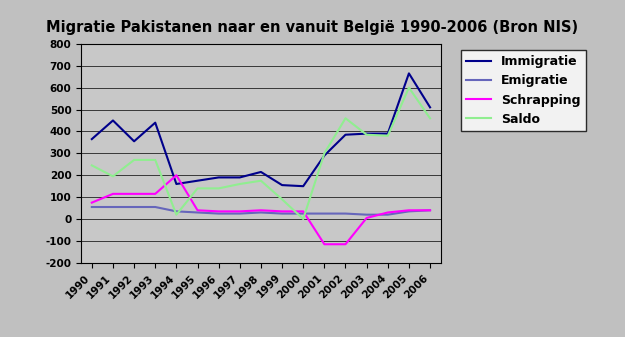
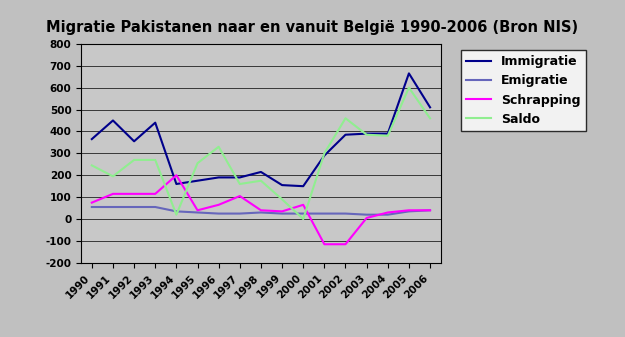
Saldo/1995: 140 -> 255
Schrapping/1996: 35 -> 65
Saldo/1996: 140 -> 330
Schrapping/1997: 35 -> 105
Schrapping/2000: 35 -> 65
